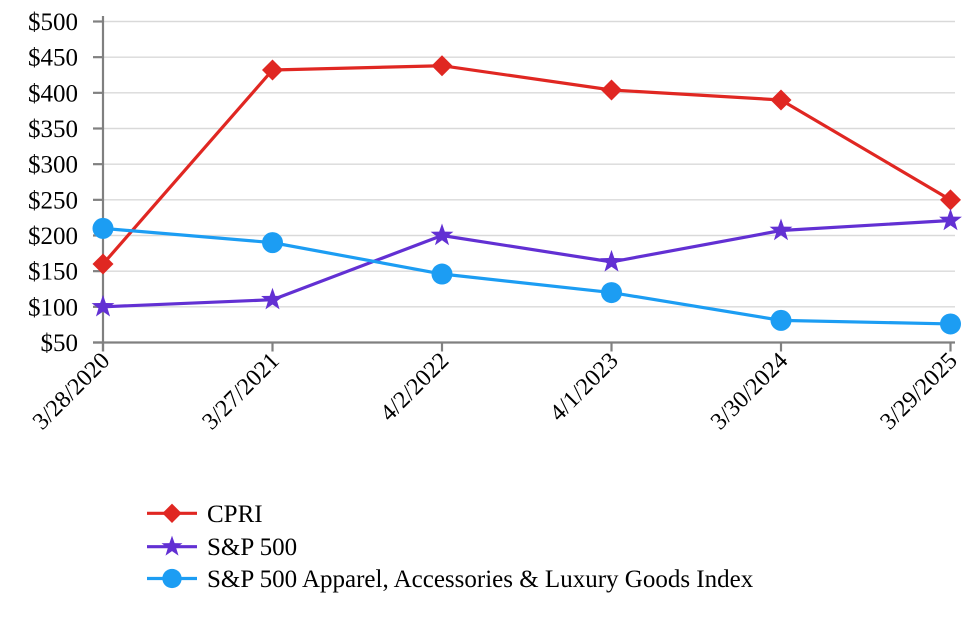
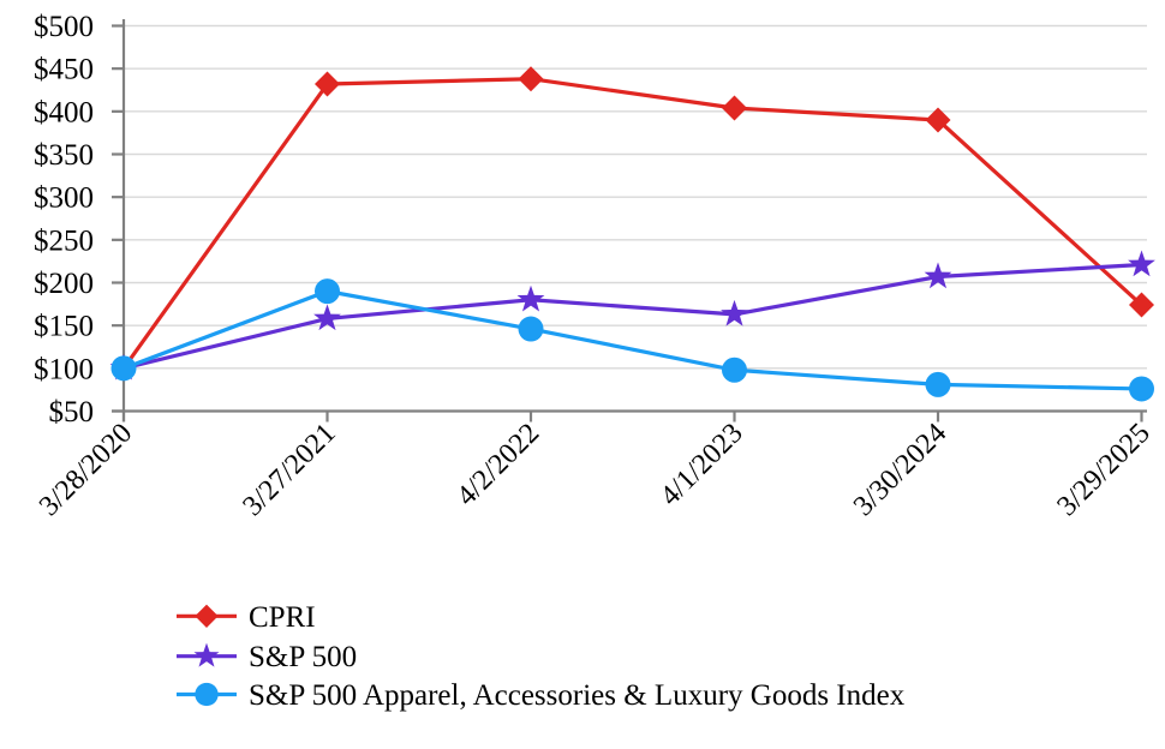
CPRI/3/28/2020: $160 -> $100
S&P 500 Apparel, Accessories & Luxury Goods Index/3/28/2020: $210 -> $100
S&P 500/3/27/2021: $110 -> $160
S&P 500/4/2/2022: $200 -> $180
S&P 500 Apparel, Accessories & Luxury Goods Index/4/1/2023: $120 -> $100
CPRI/3/29/2025: $250 -> $170
